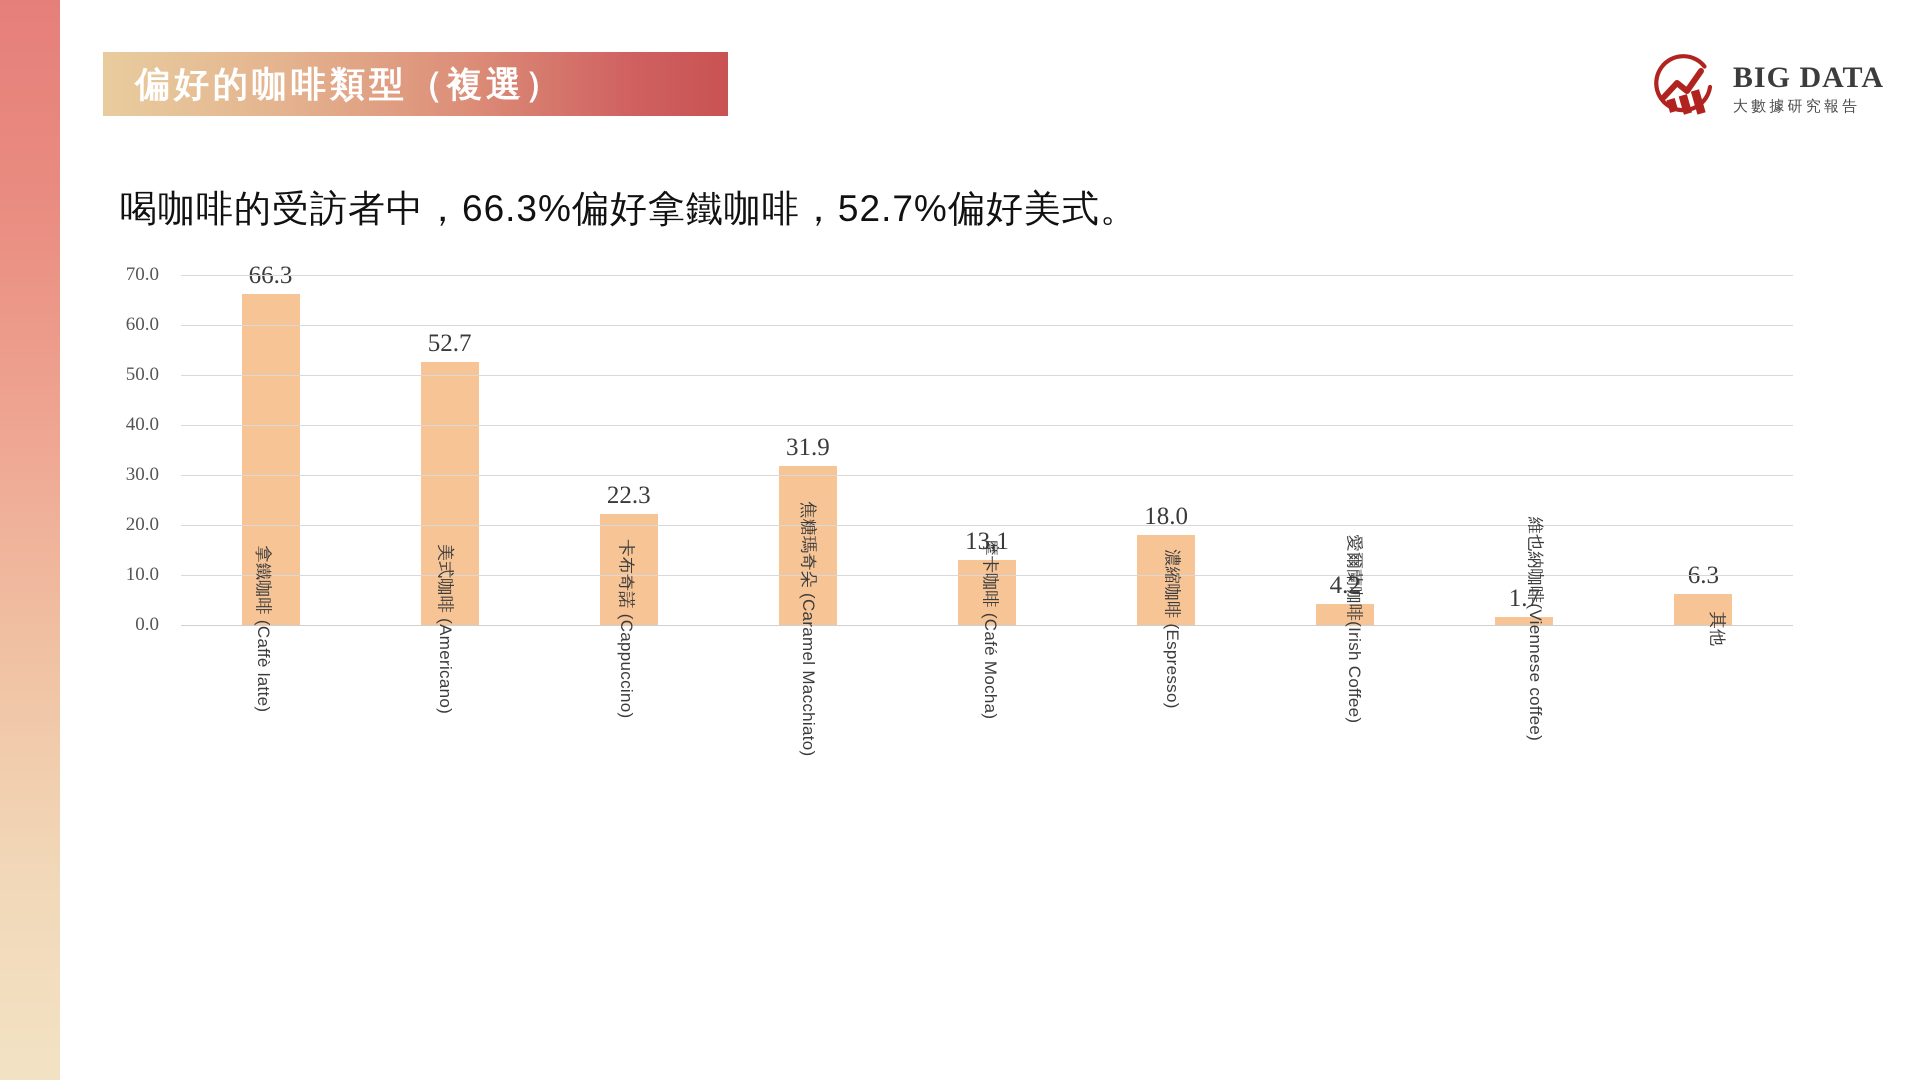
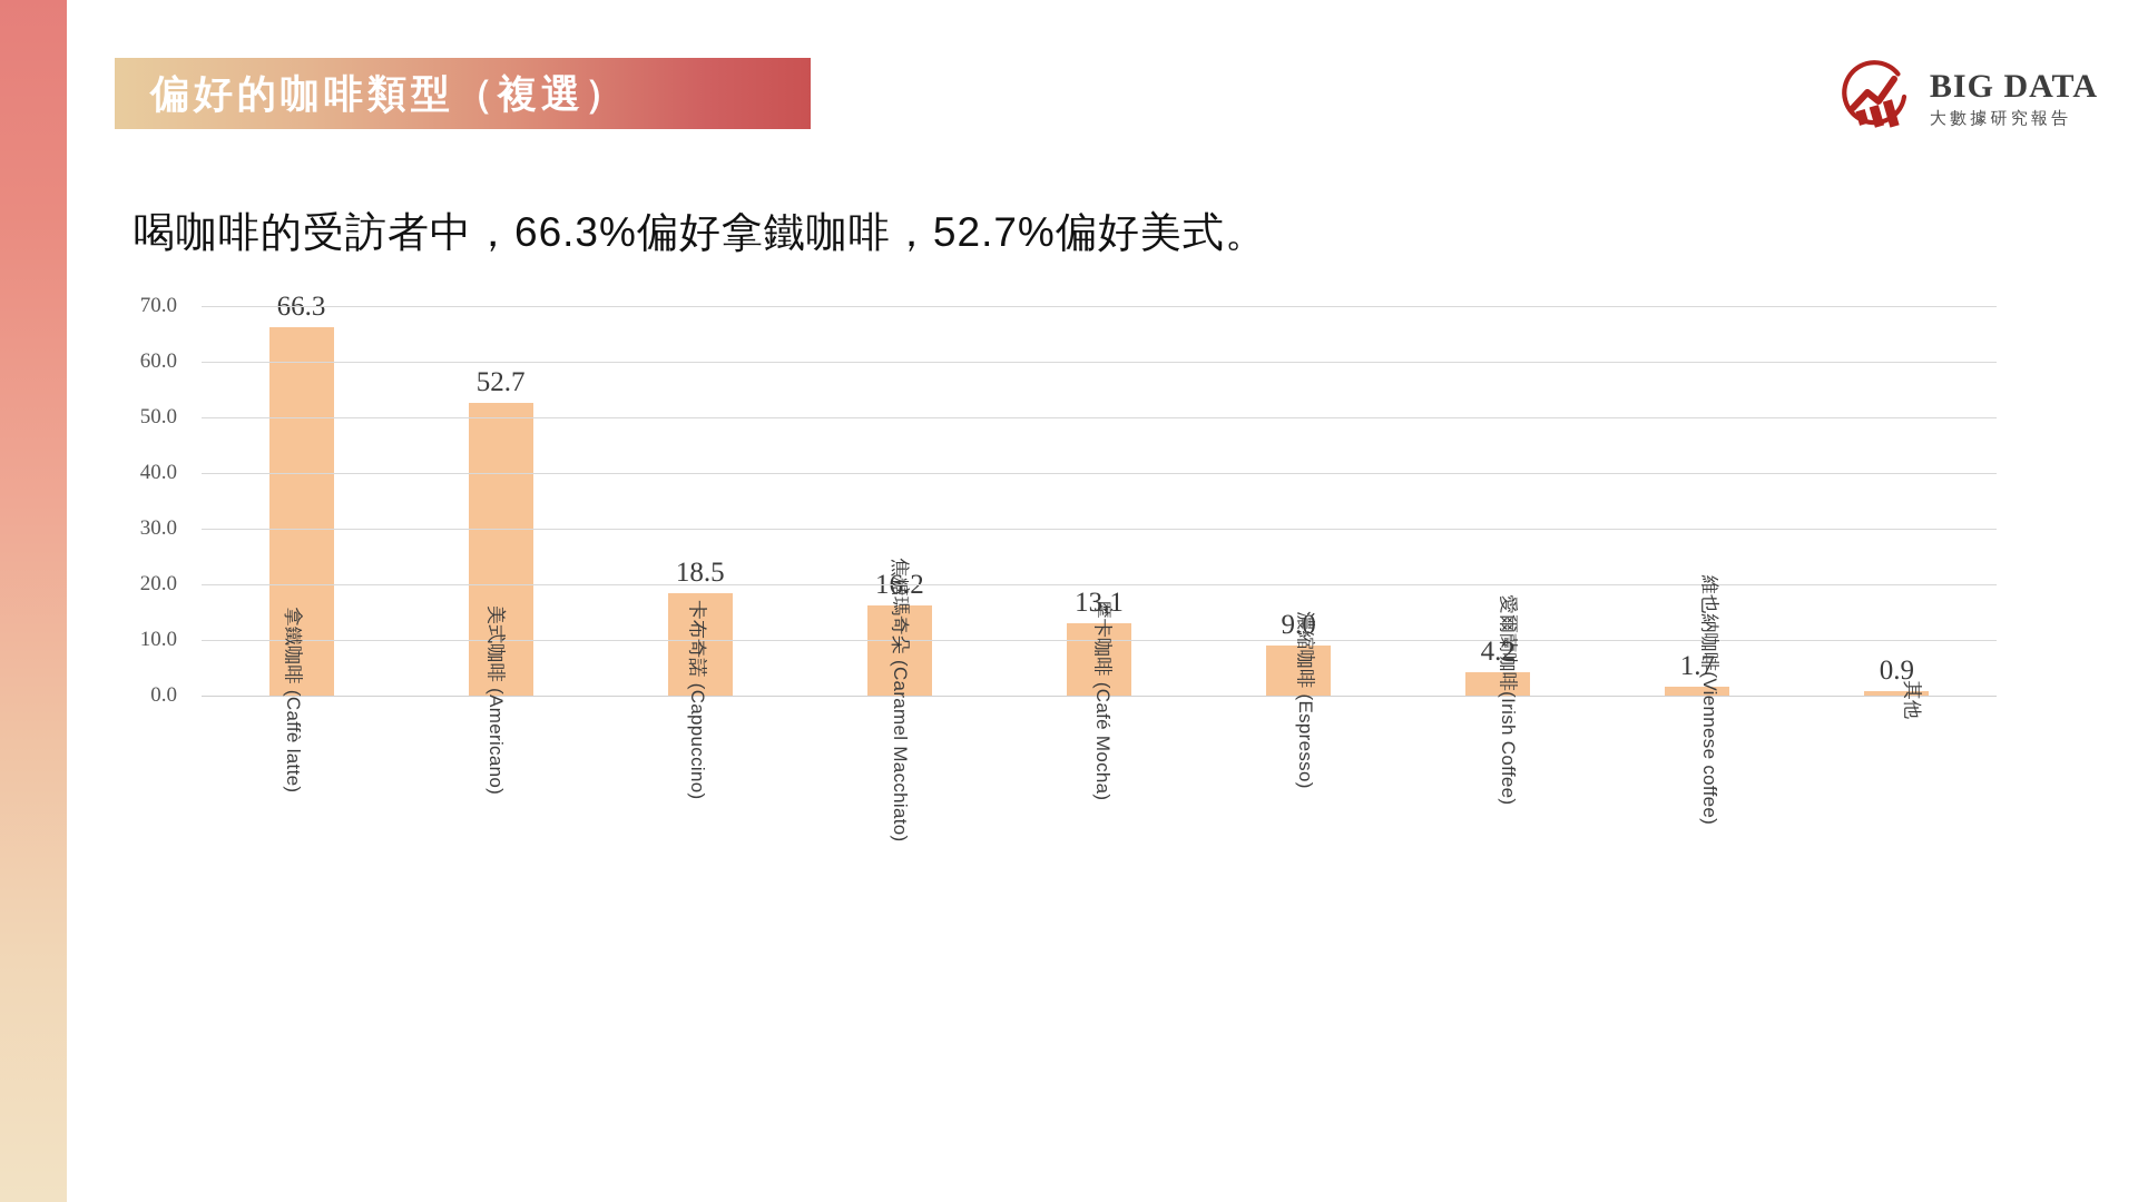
卡布奇諾 (Cappuccino): 22.3 -> 18.5
焦糖瑪奇朵 (Caramel Macchiato): 31.9 -> 16.2
濃縮咖啡 (Espresso): 18.0 -> 9.0
其他: 6.3 -> 0.9
